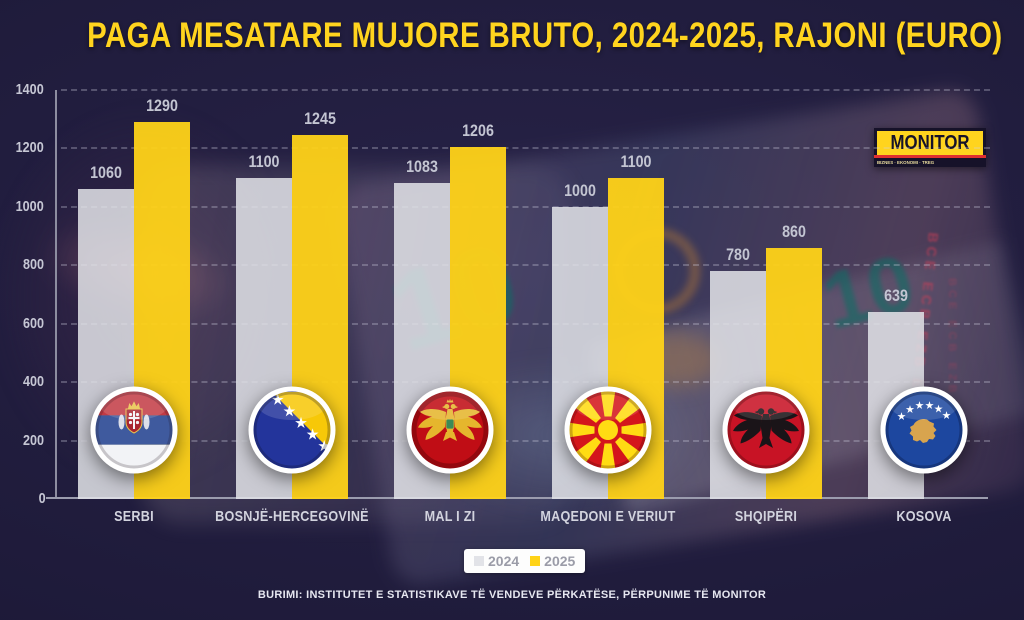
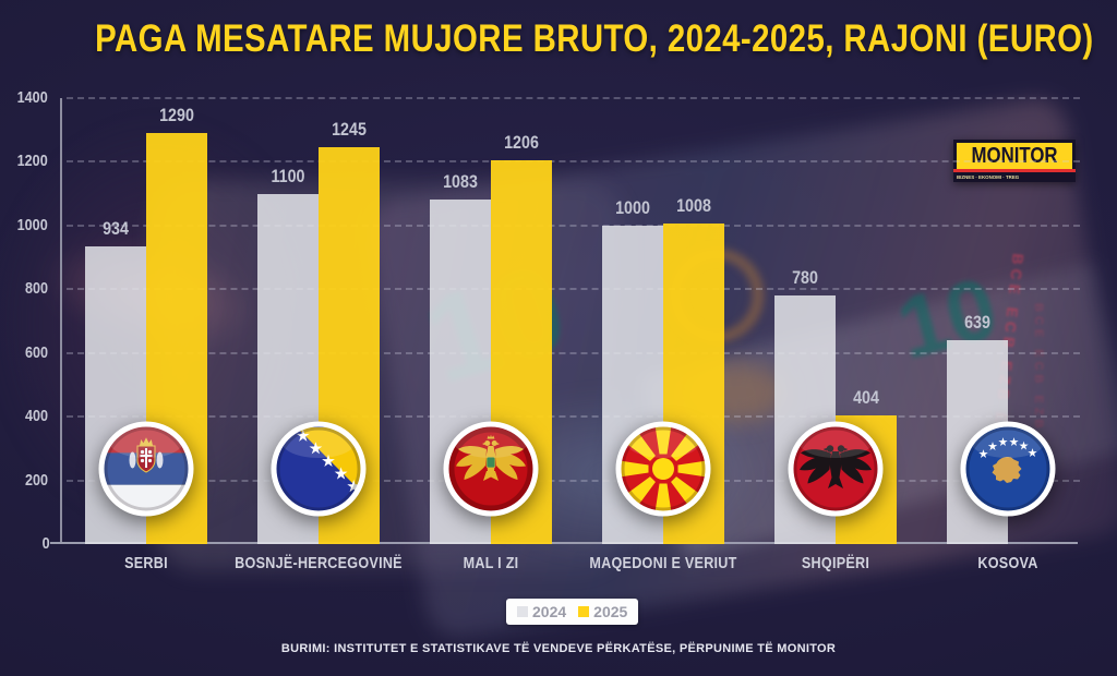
2024/SERBI: 1060 -> 934
2025/MAQEDONI E VERIUT: 1100 -> 1008
2025/SHQIPËRI: 860 -> 404
